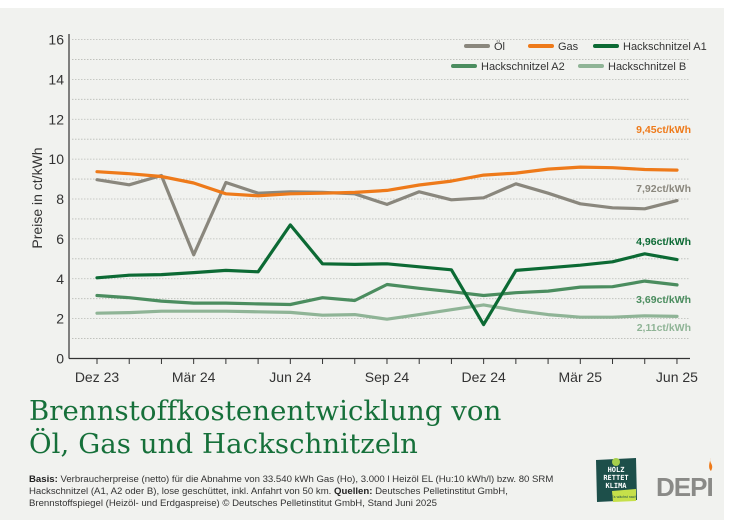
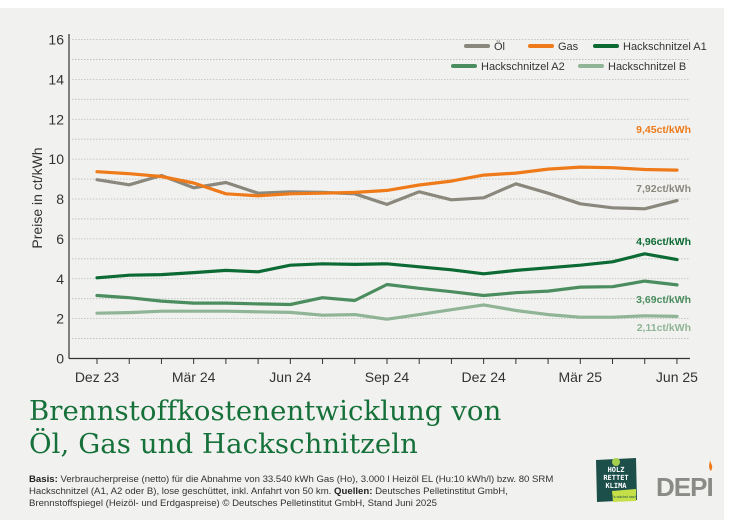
Öl/Mär 24: 5.2 -> 8.6
Hackschnitzel A1/Jun 24: 6.7 -> 4.7
Hackschnitzel A1/Dez 24: 1.7 -> 4.2
